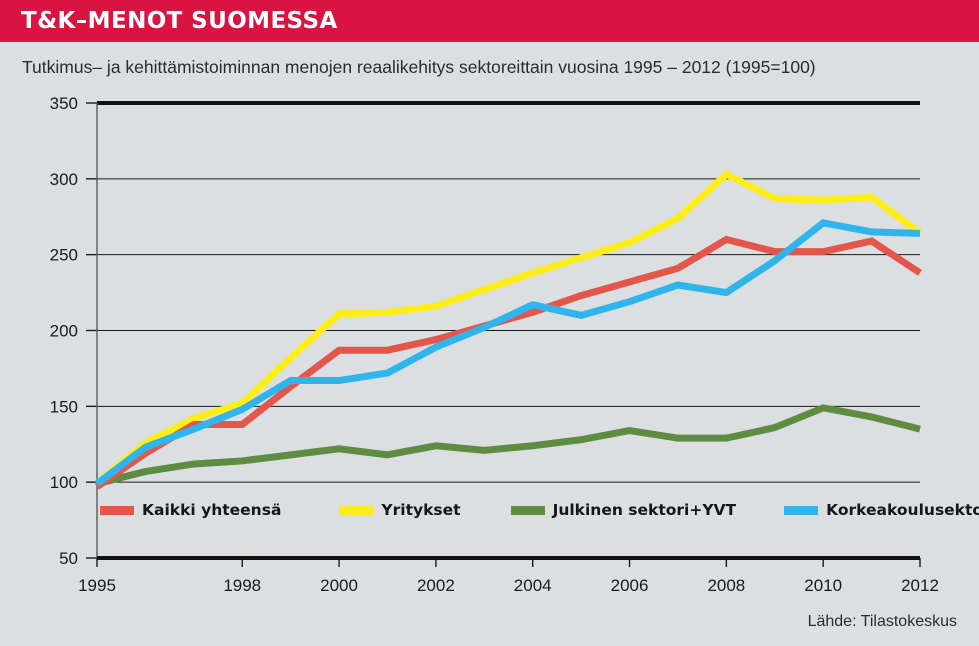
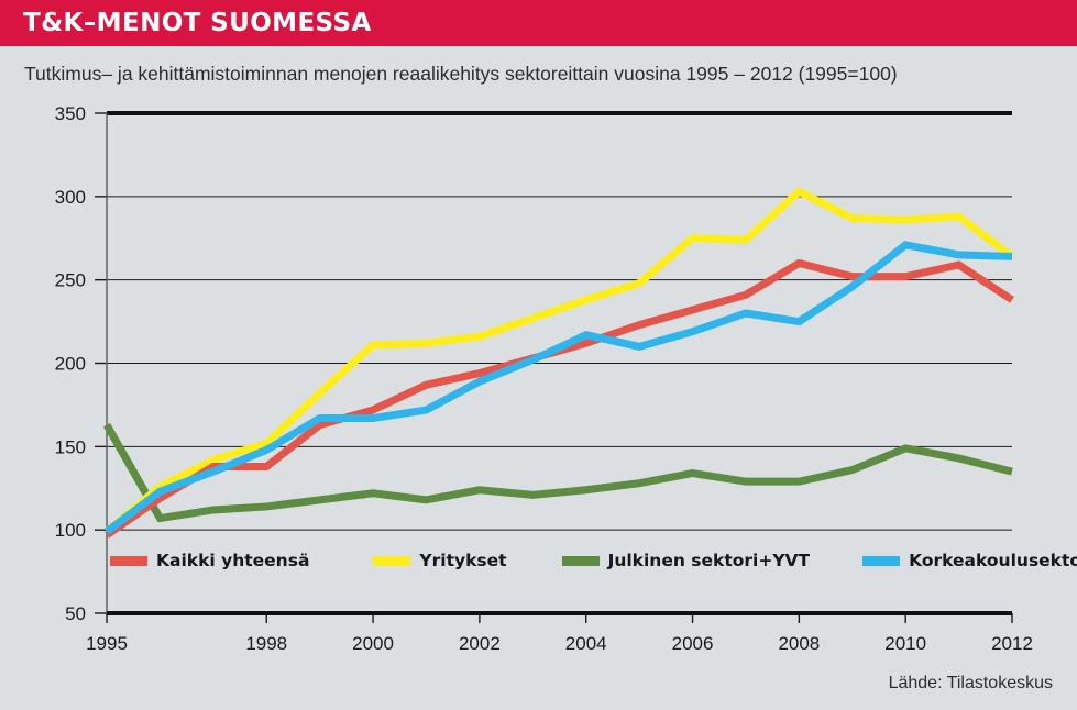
Julkinen sektori+YVT/1995: 99 -> 163
Kaikki yhteensä/2000: 187 -> 172
Yritykset/2006: 258 -> 275
